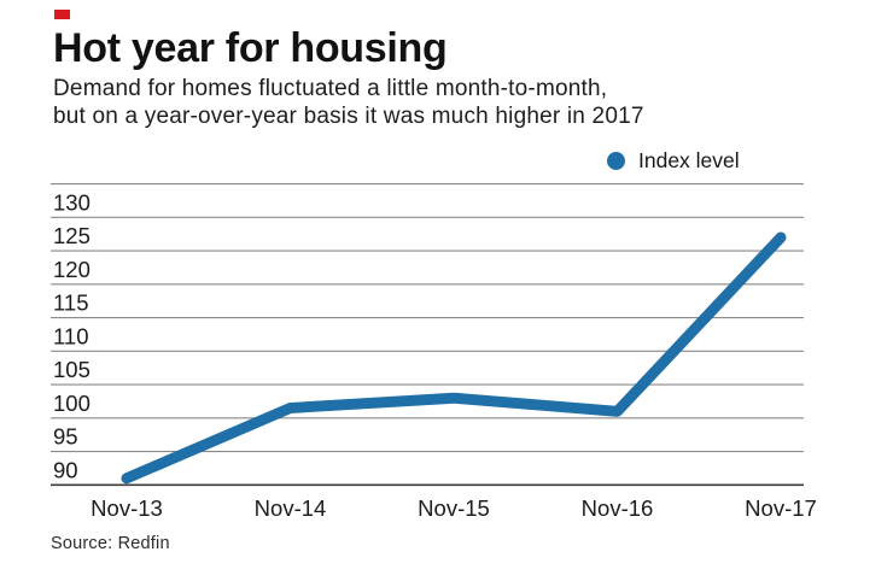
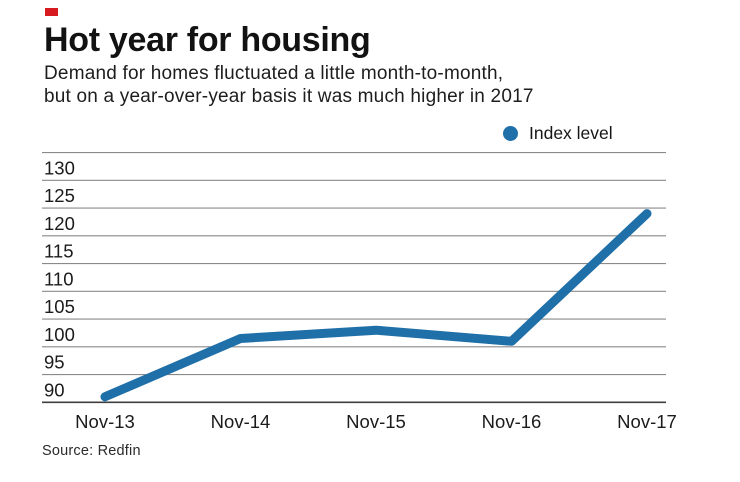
Nov-17: 127 -> 124
